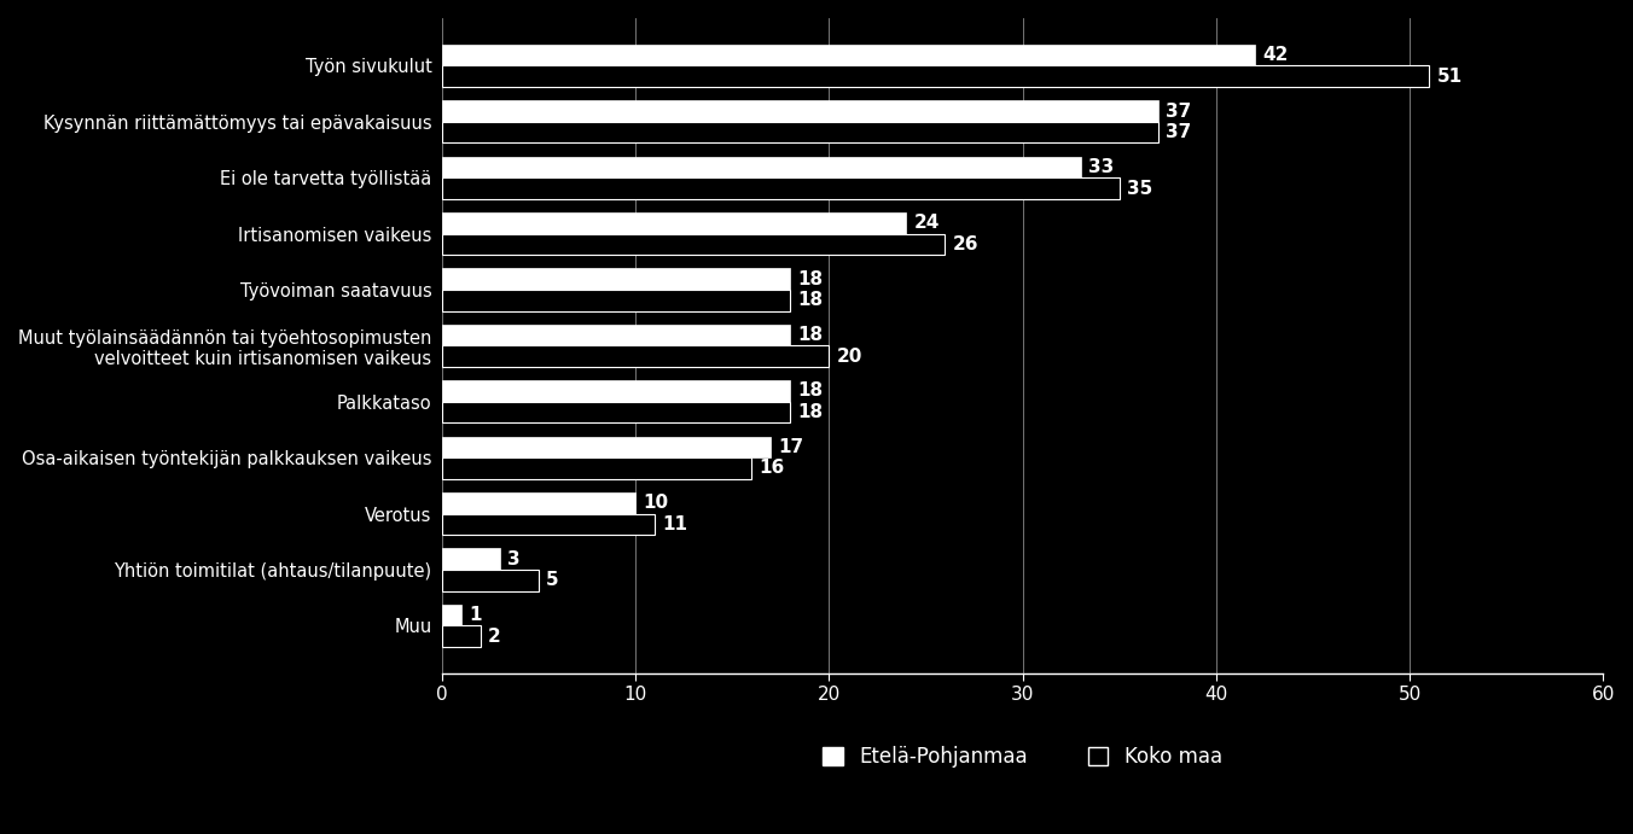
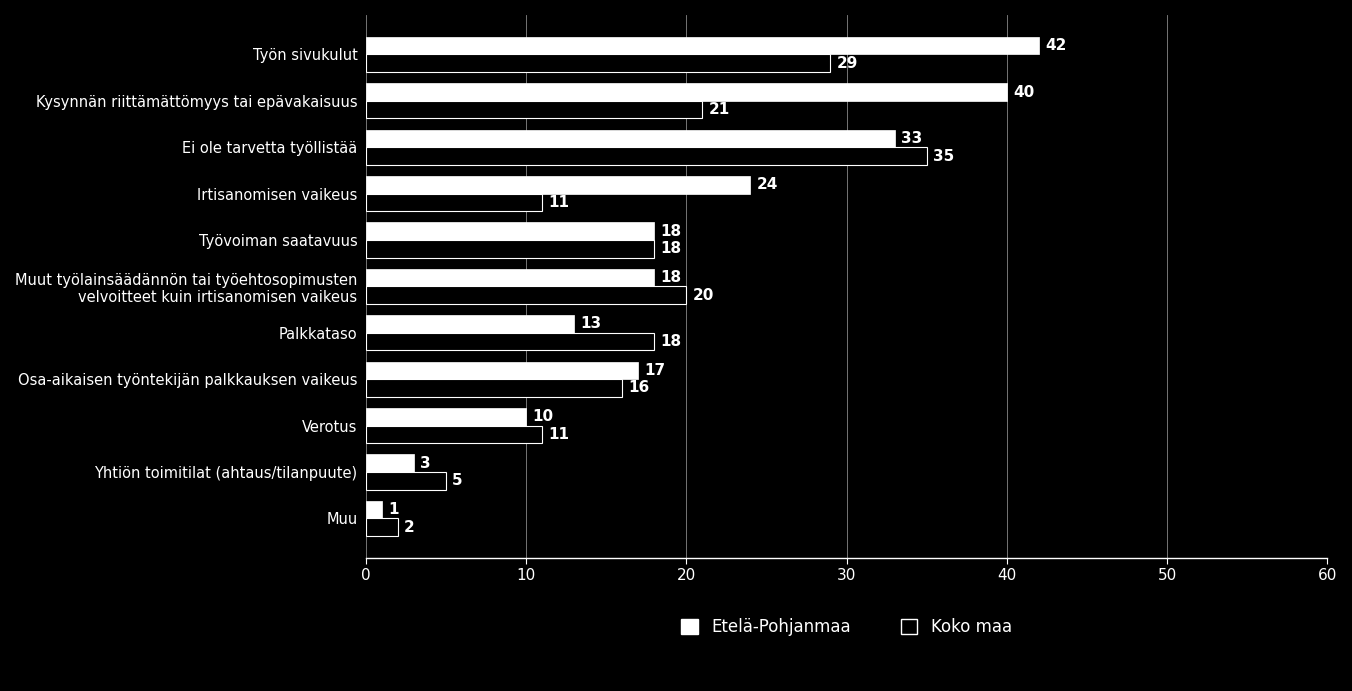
Koko maa/Työn sivukulut: 51 -> 29
Etelä-Pohjanmaa/Kysynnän riittämättömyys tai epävakaisuus: 37 -> 40
Koko maa/Kysynnän riittämättömyys tai epävakaisuus: 37 -> 21
Koko maa/Irtisanomisen vaikeus: 26 -> 11
Etelä-Pohjanmaa/Palkkataso: 18 -> 13
